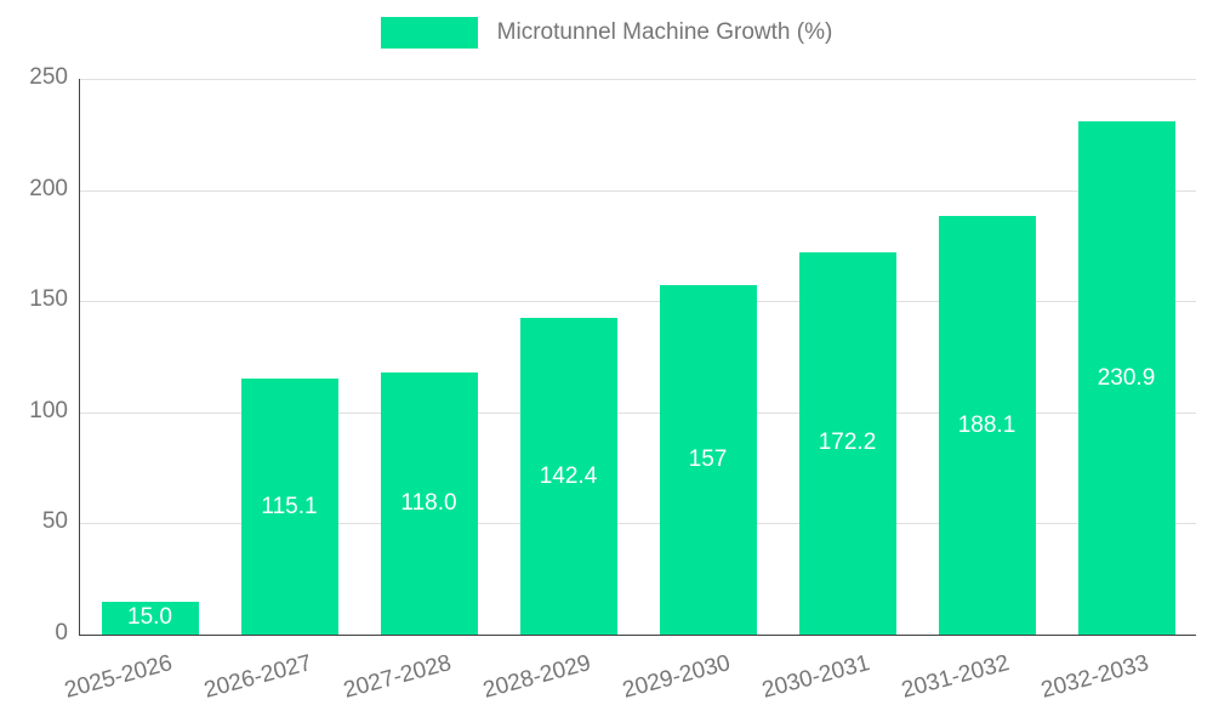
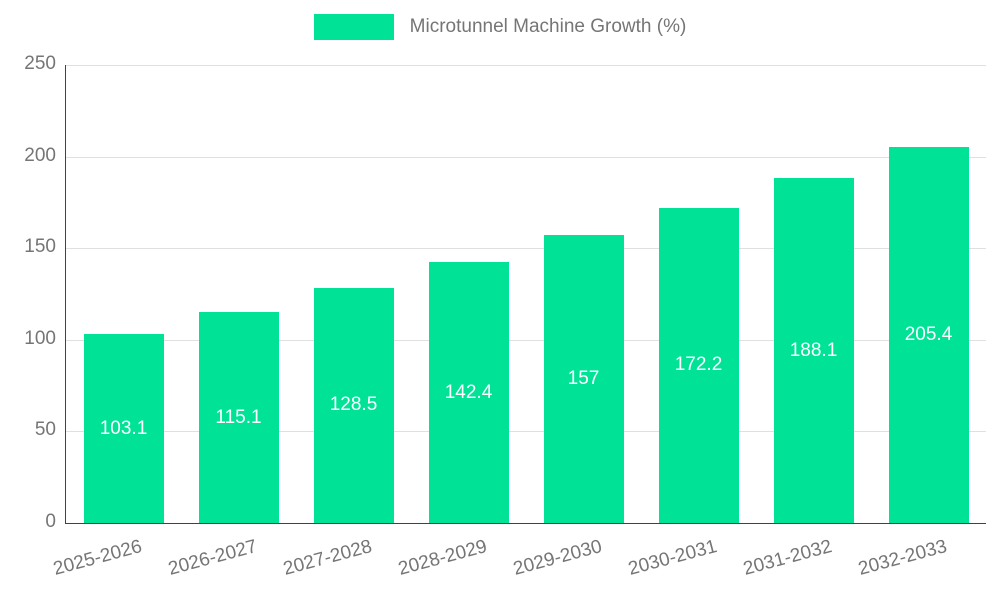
2025-2026: 15.0 -> 103.1
2027-2028: 118.0 -> 128.5
2032-2033: 230.9 -> 205.4
